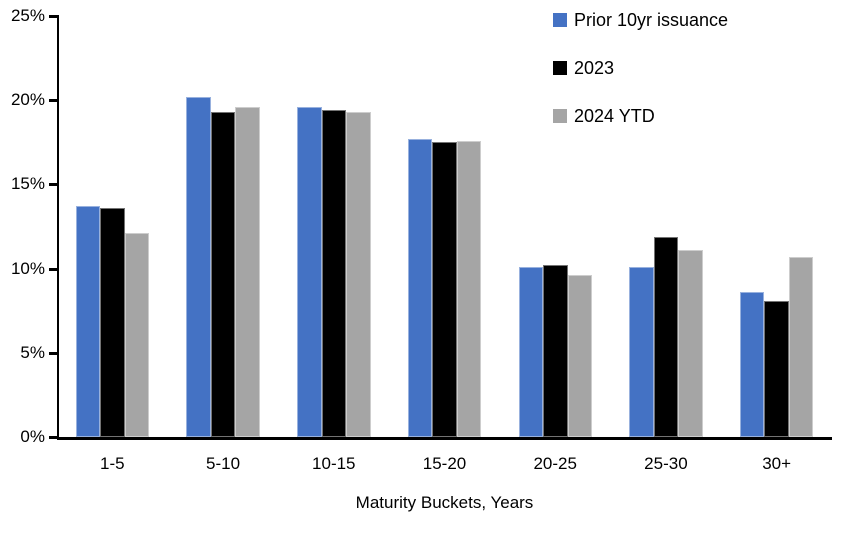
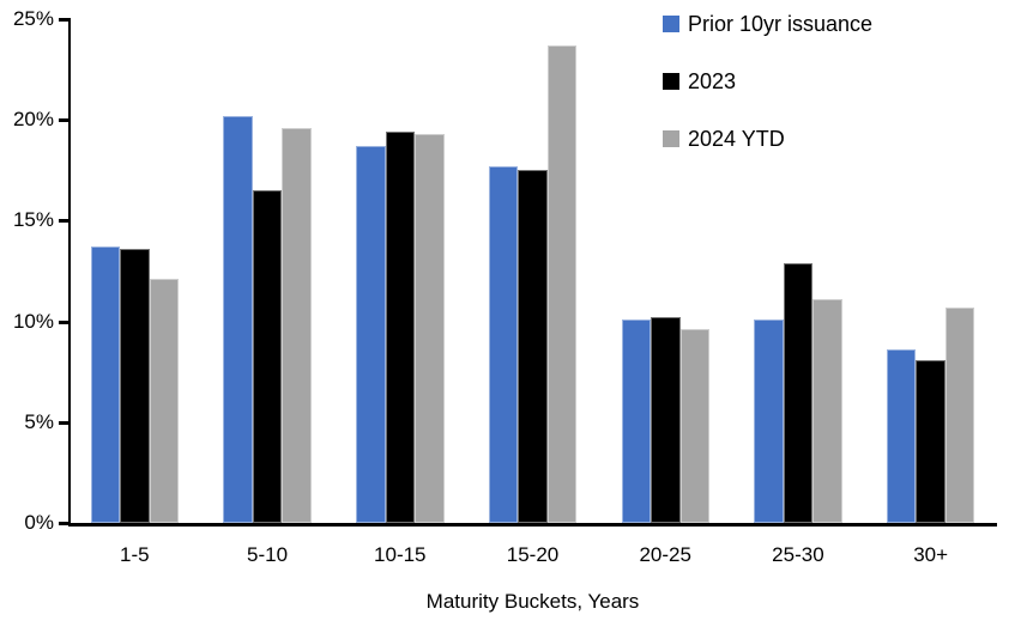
2023/5-10: 19.3% -> 16.5%
Prior 10yr issuance/10-15: 19.6% -> 18.7%
2024 YTD/15-20: 17.6% -> 23.7%
2023/25-30: 11.9% -> 12.9%
